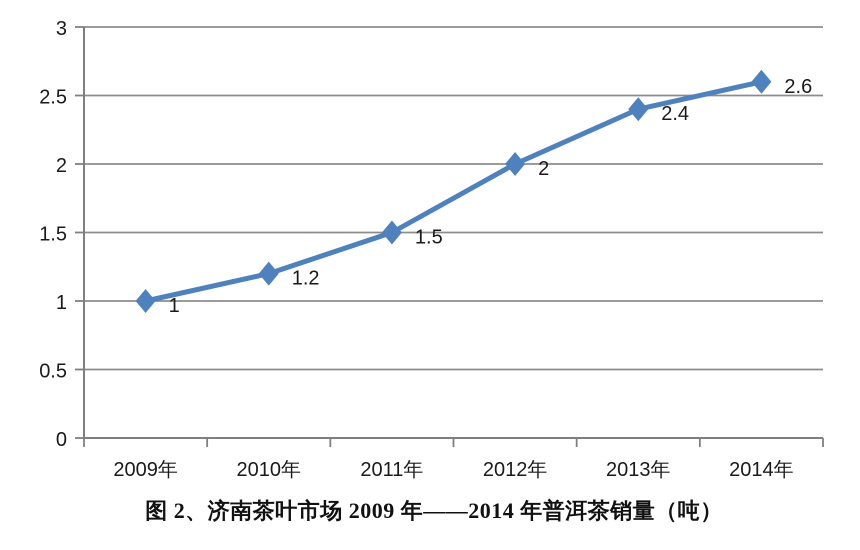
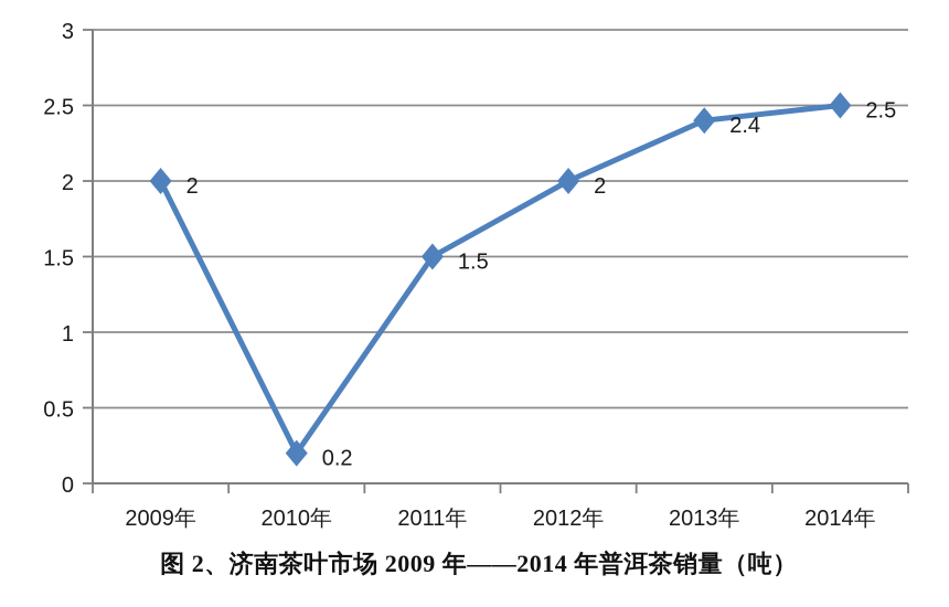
2009年: 1 -> 2
2010年: 1.2 -> 0.2
2014年: 2.6 -> 2.5
